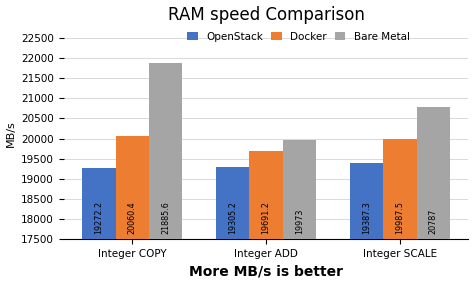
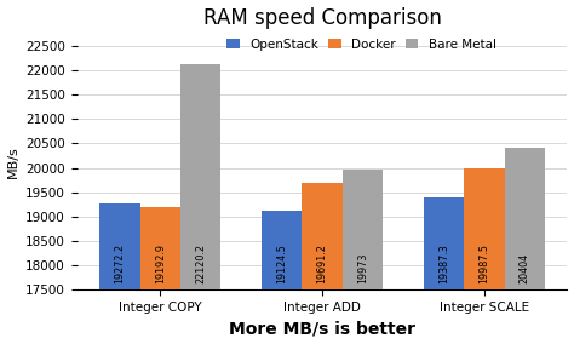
Docker/Integer COPY: 20060.4 -> 19192.9
Bare Metal/Integer COPY: 21885.6 -> 22120.2
OpenStack/Integer ADD: 19305.2 -> 19124.5
Bare Metal/Integer SCALE: 20787 -> 20404
